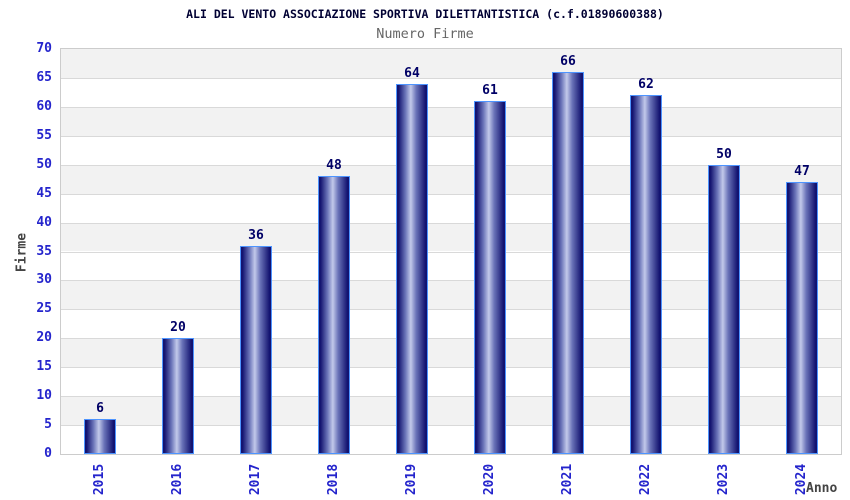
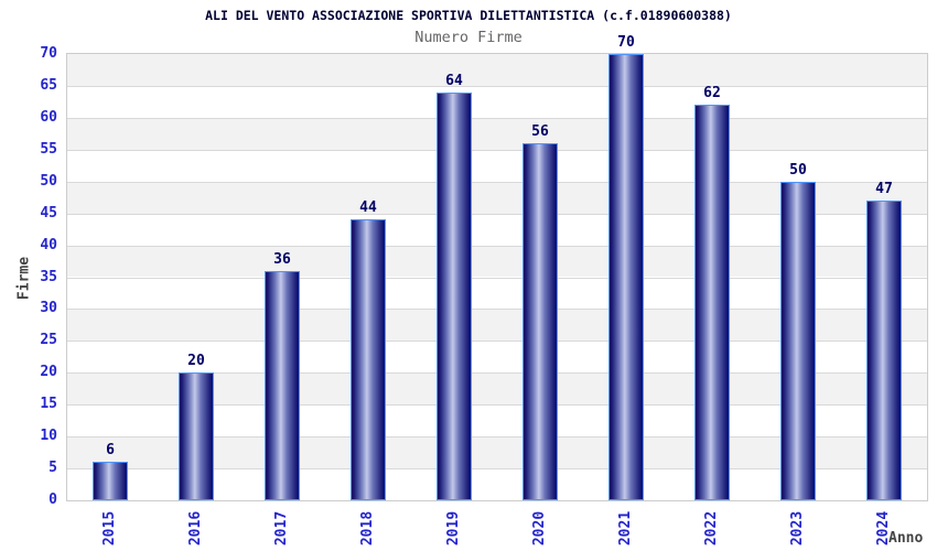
2018: 48 -> 44
2020: 61 -> 56
2021: 66 -> 70
